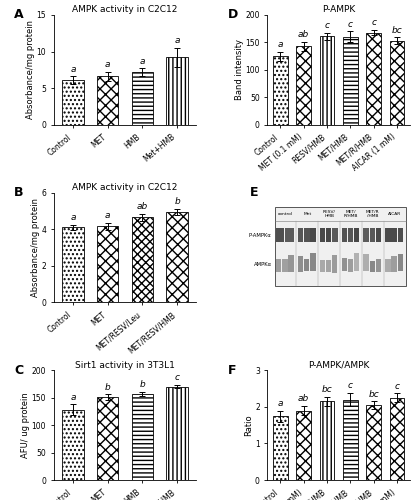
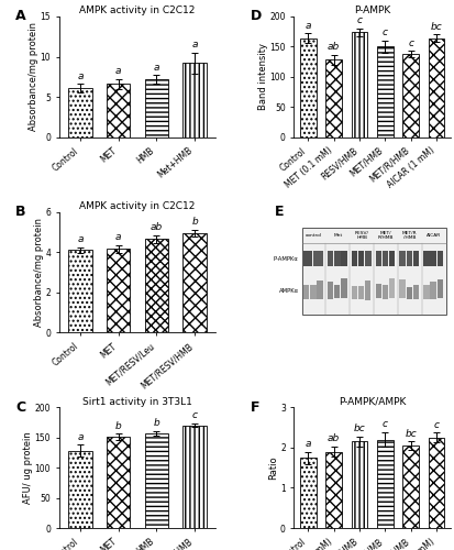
P-AMPK/Control: 125 -> 164
P-AMPK/MET (0.1 mM): 143 -> 128
P-AMPK/RESV/HMB: 161 -> 174
P-AMPK/MET/HMB: 160 -> 150
P-AMPK/MET/R/HMB: 168 -> 138
P-AMPK/AICAR (1 mM): 153 -> 164
